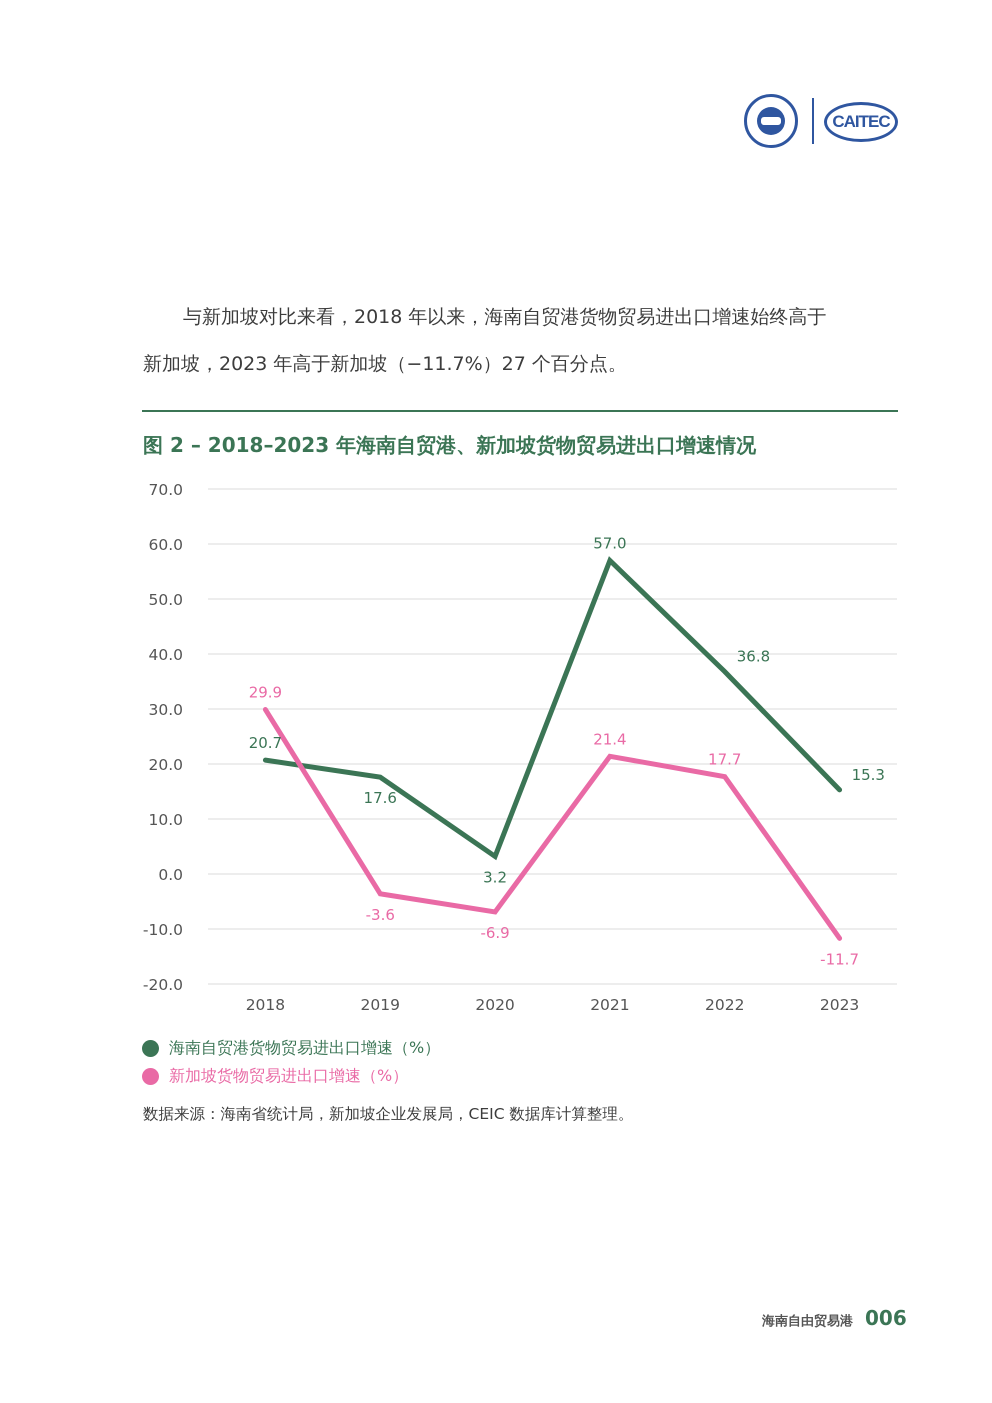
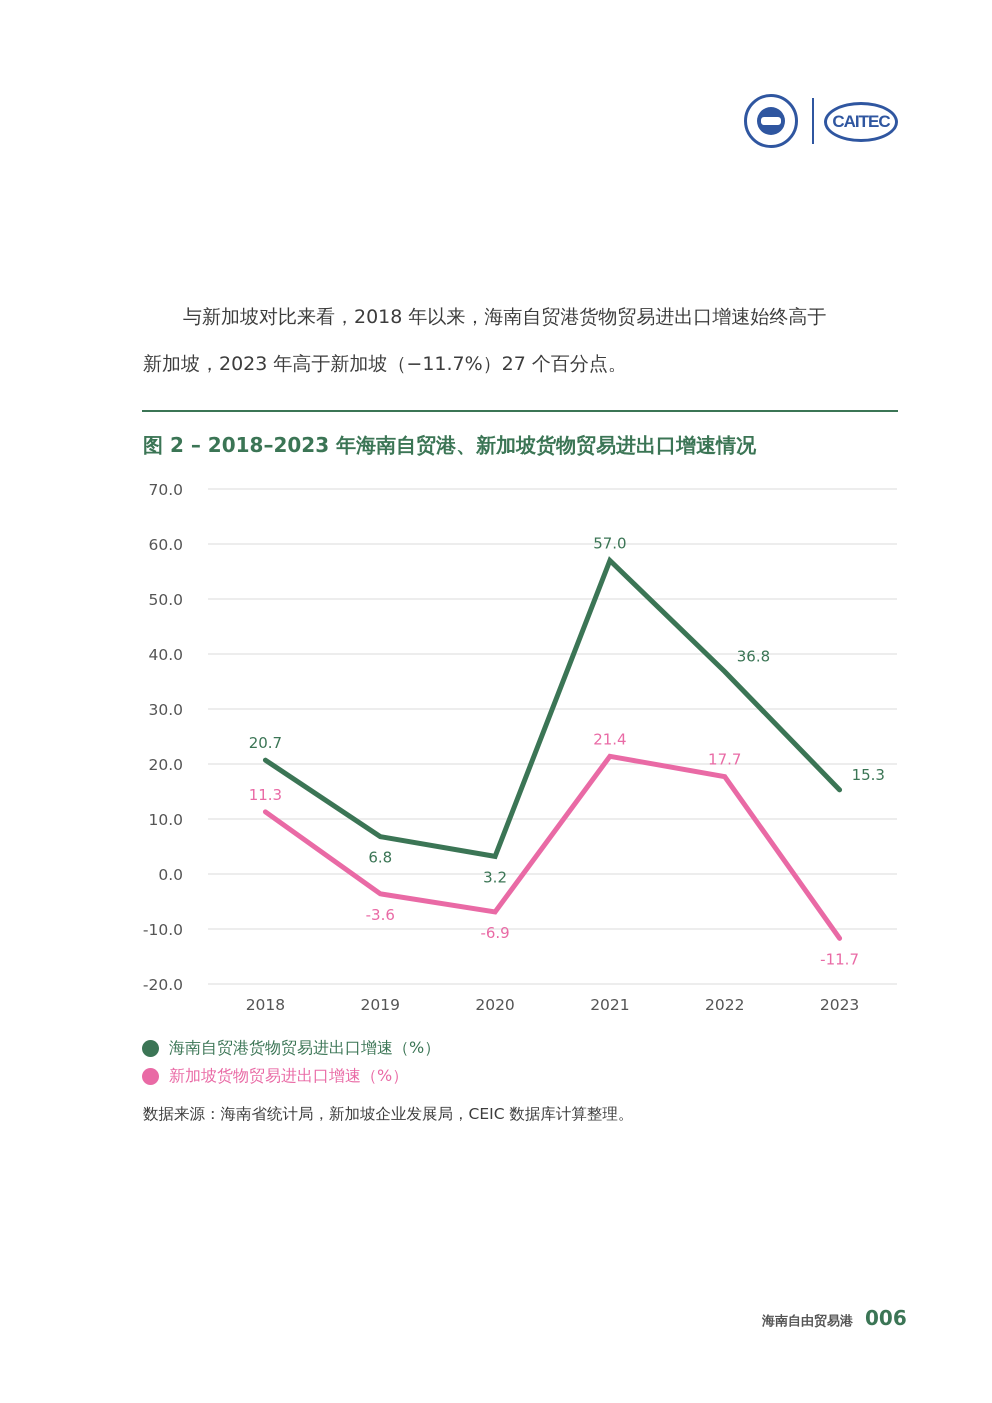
新加坡货物贸易进出口增速（%）/2018: 29.9 -> 11.3
海南自贸港货物贸易进出口增速（%）/2019: 17.6 -> 6.8
